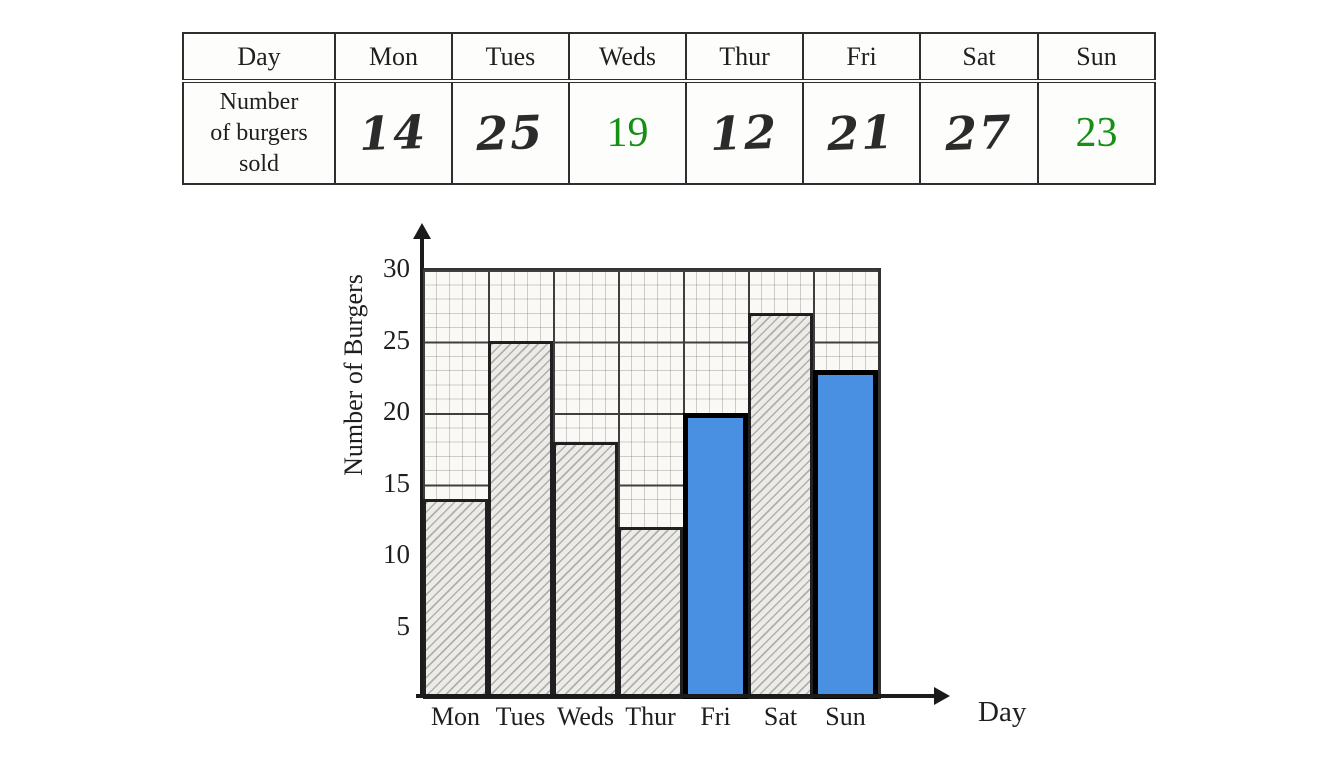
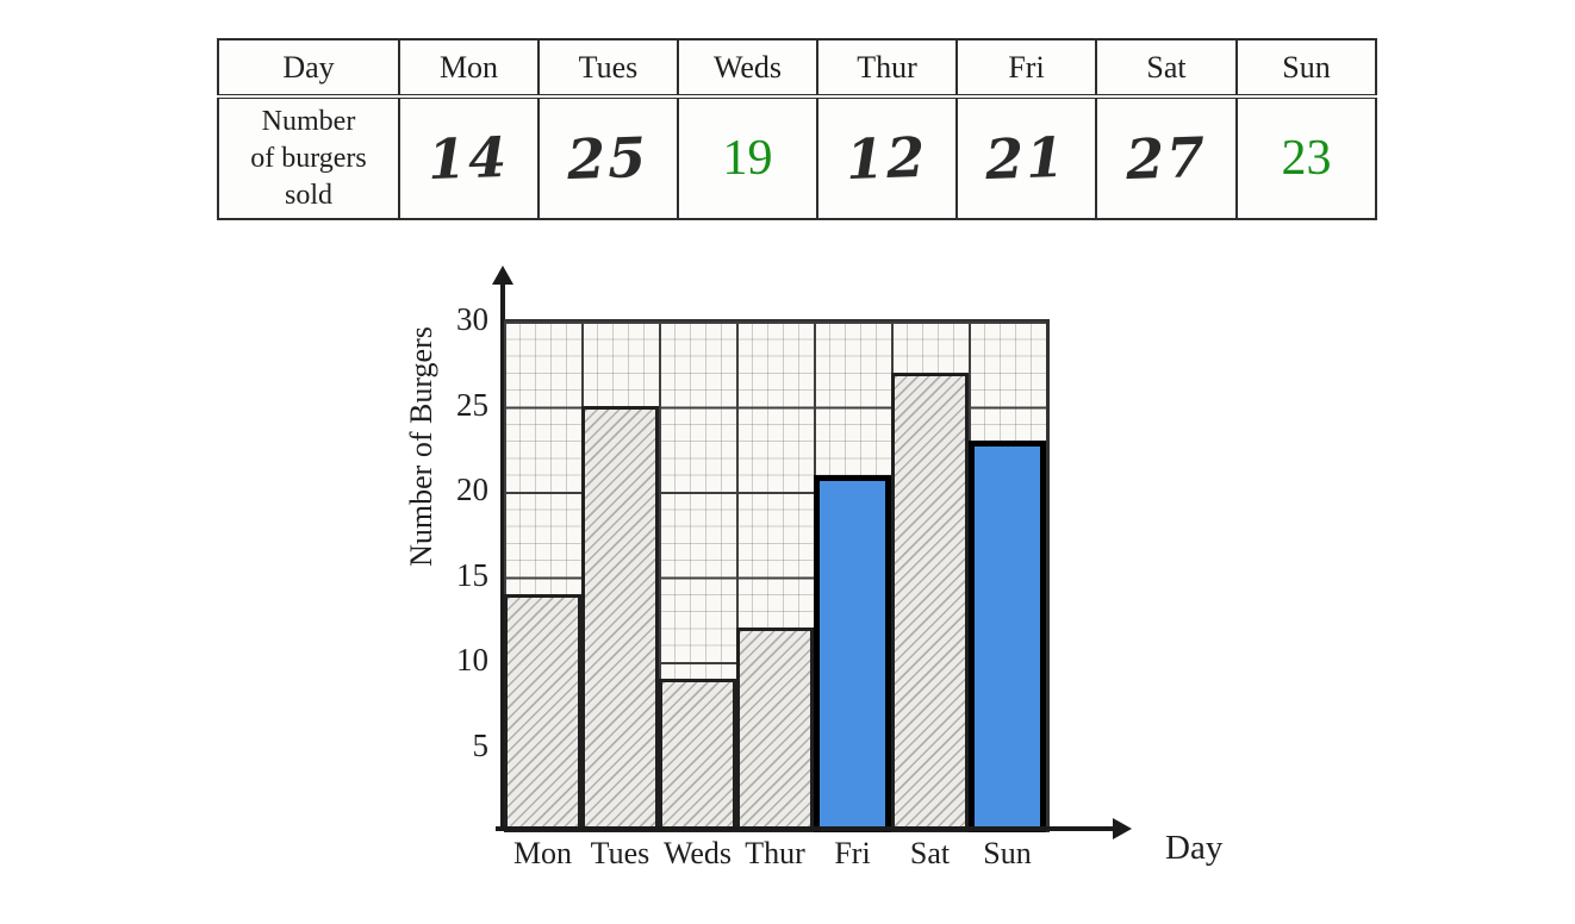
Weds: 18 -> 9
Fri: 20 -> 21
